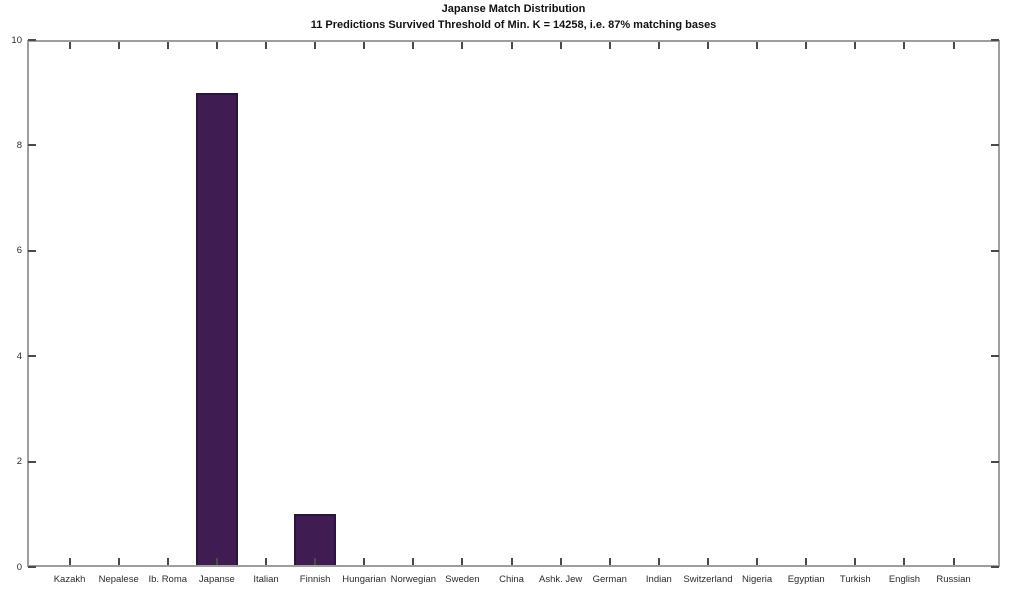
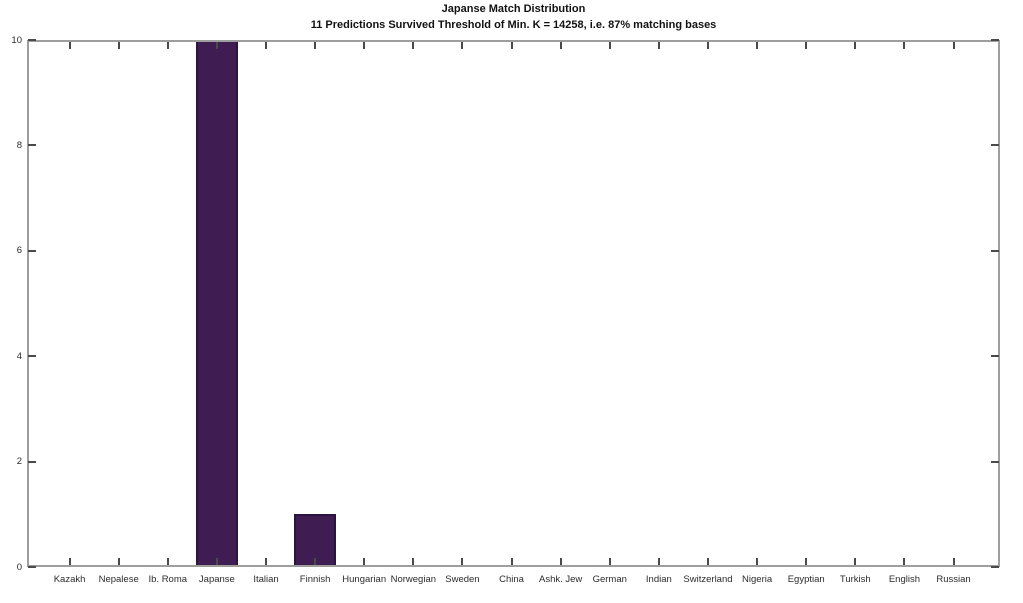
Japanse: 9 -> 10
